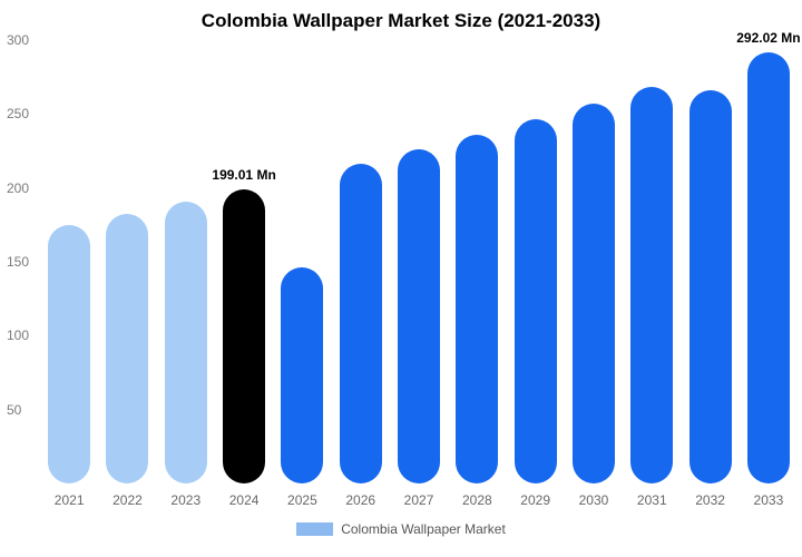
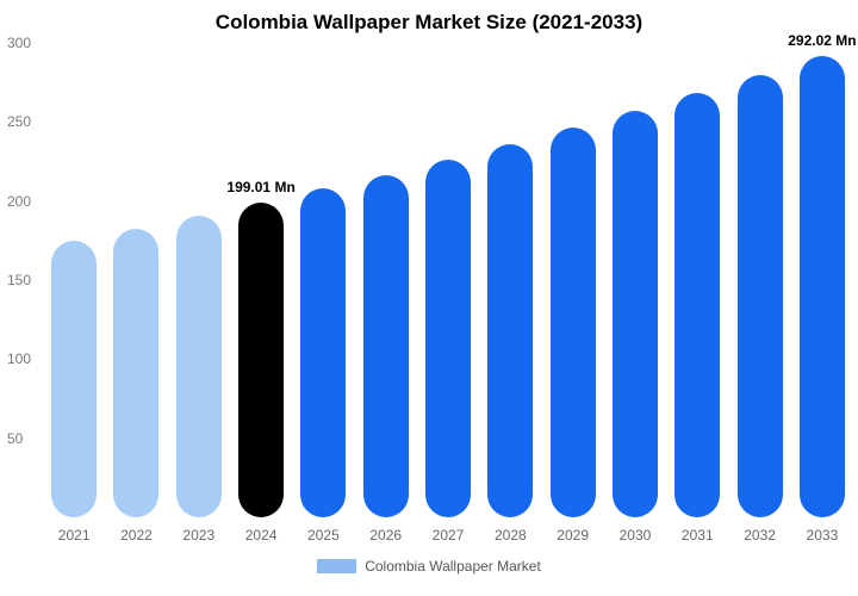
2025: 146 -> 208
2032: 266 -> 280
